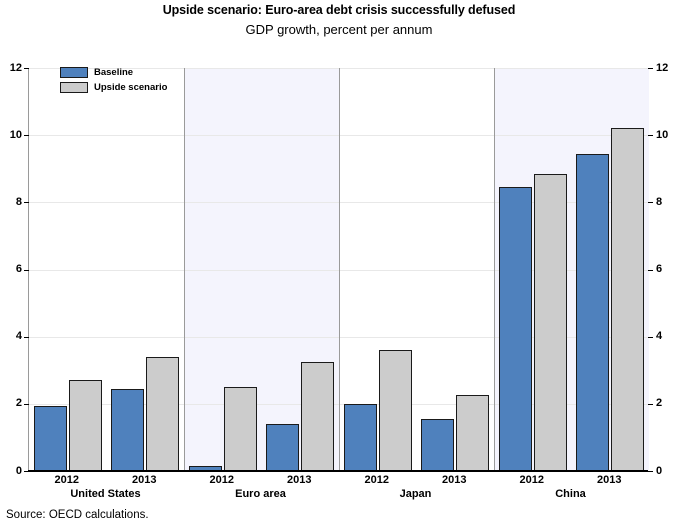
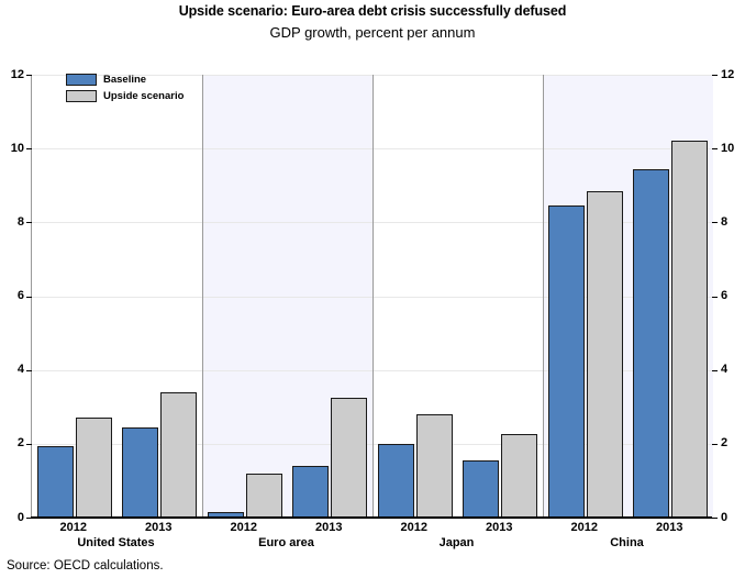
Upside scenario/Euro area 2012: 2.5 -> 1.2
Upside scenario/Japan 2012: 3.6 -> 2.8
